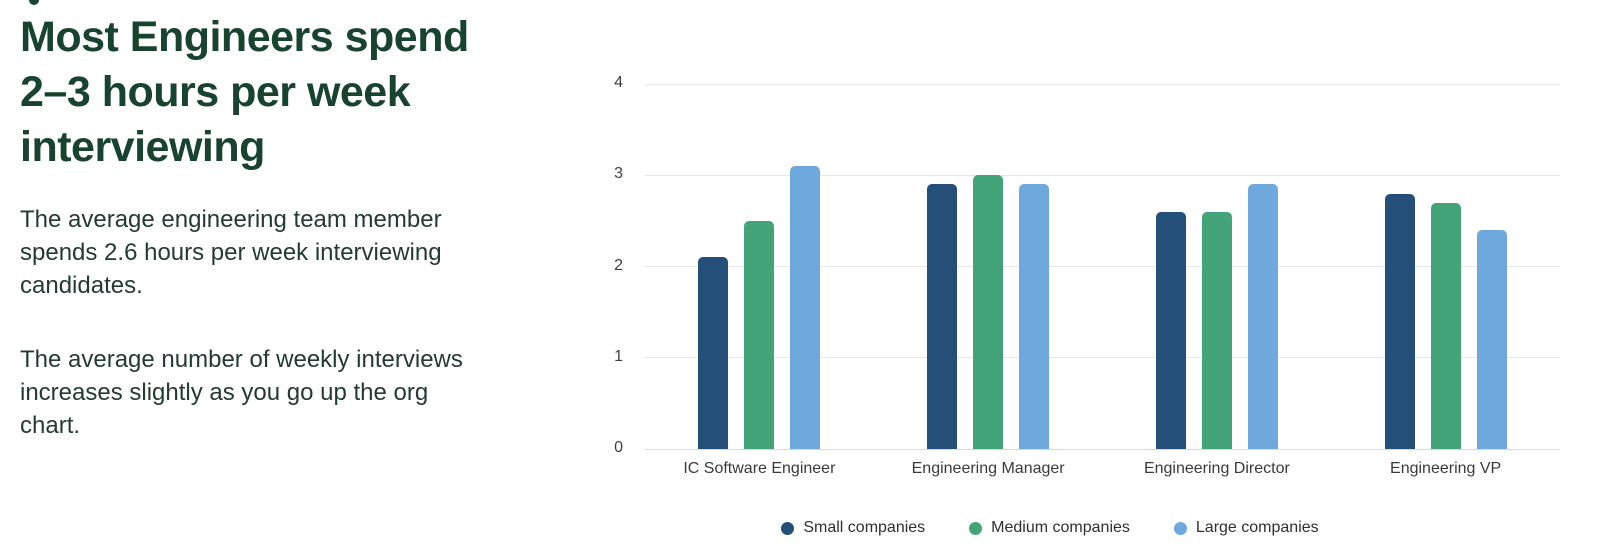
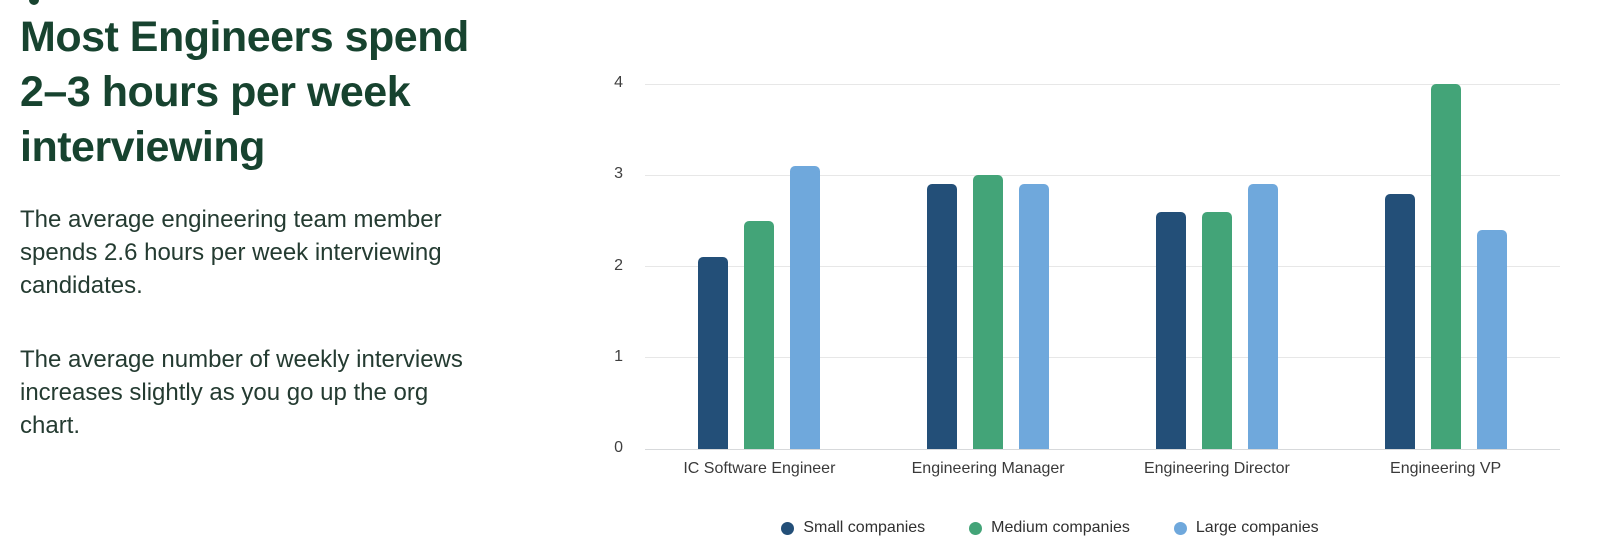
Medium companies/Engineering VP: 2.7 -> 4.0
